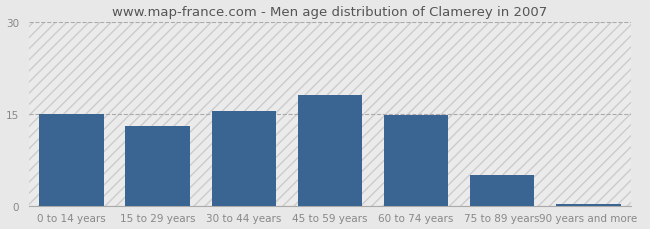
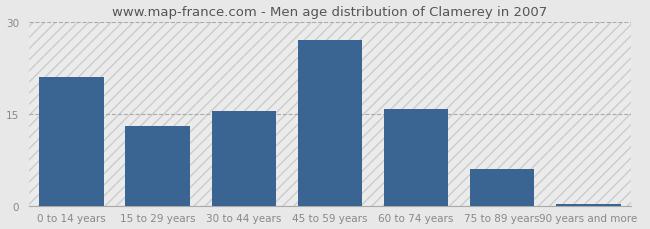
0 to 14 years: 15.0 -> 21.0
45 to 59 years: 18.0 -> 27.0
60 to 74 years: 14.7 -> 15.8
75 to 89 years: 5.0 -> 6.0
